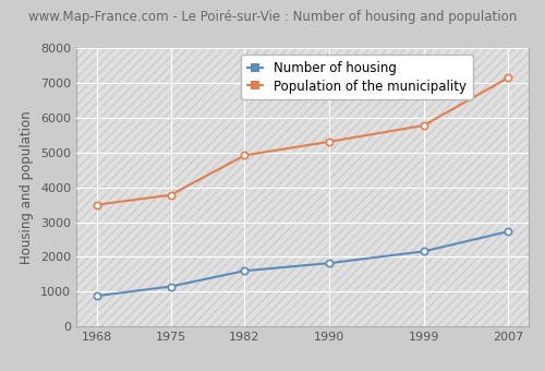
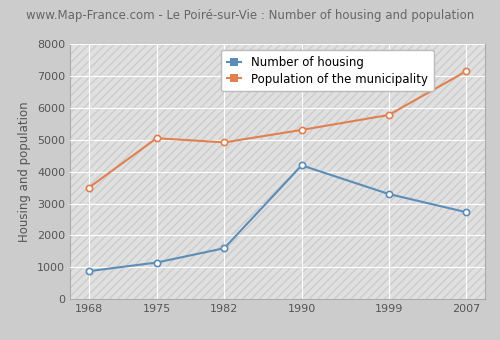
Population of the municipality/1975: 3780 -> 5050
Number of housing/1990: 1820 -> 4200
Number of housing/1999: 2160 -> 3300
